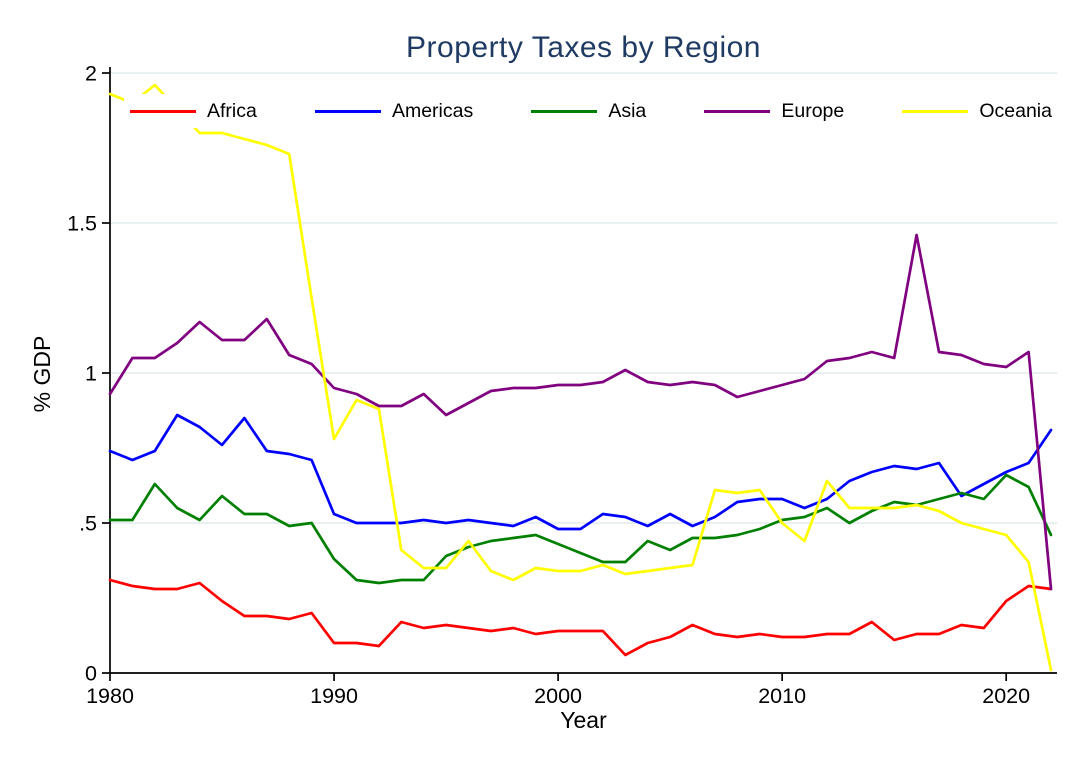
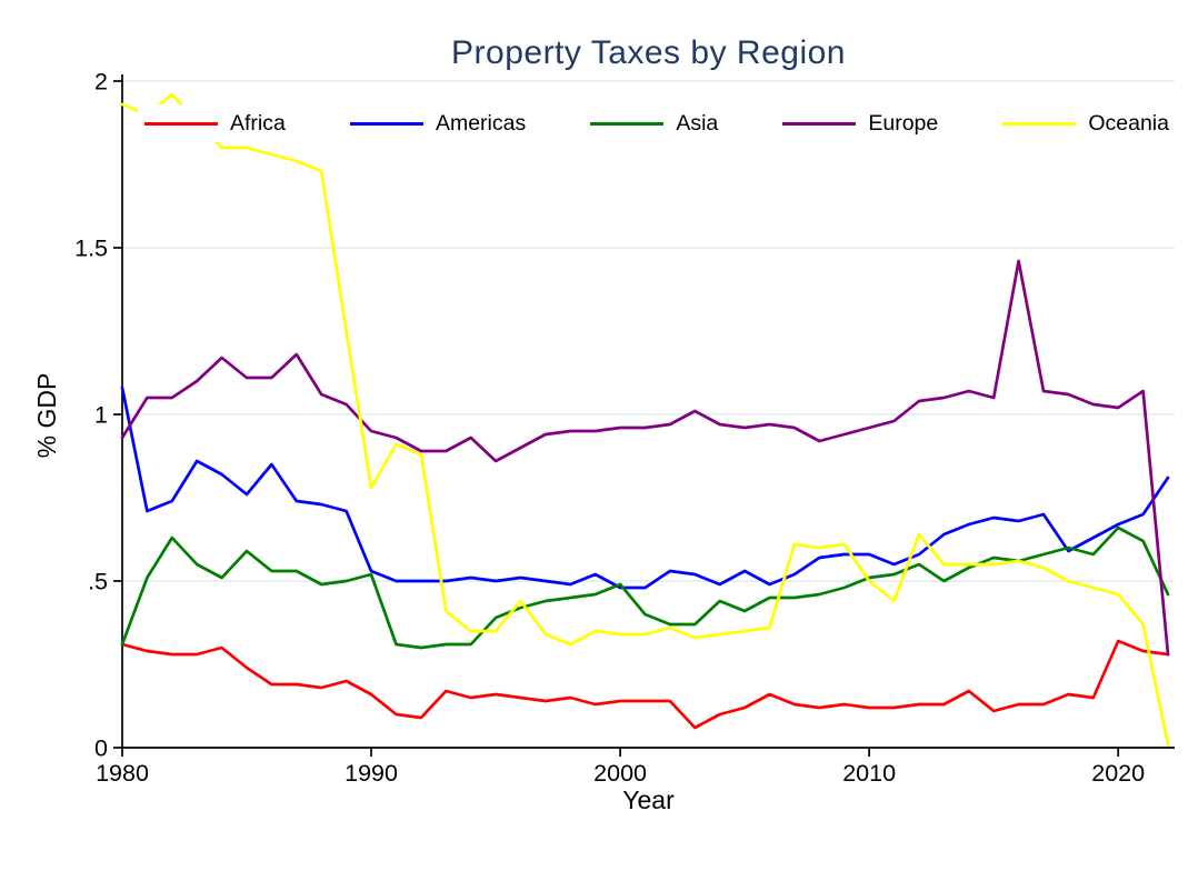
Americas/1980: 0.74 -> 1.08
Asia/1980: 0.51 -> 0.31
Africa/1990: 0.10 -> 0.16
Asia/1990: 0.38 -> 0.52
Asia/2000: 0.43 -> 0.49
Africa/2020: 0.24 -> 0.32
